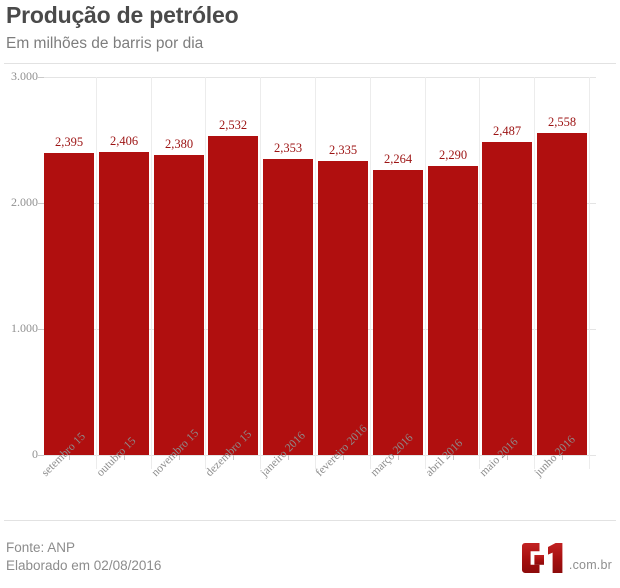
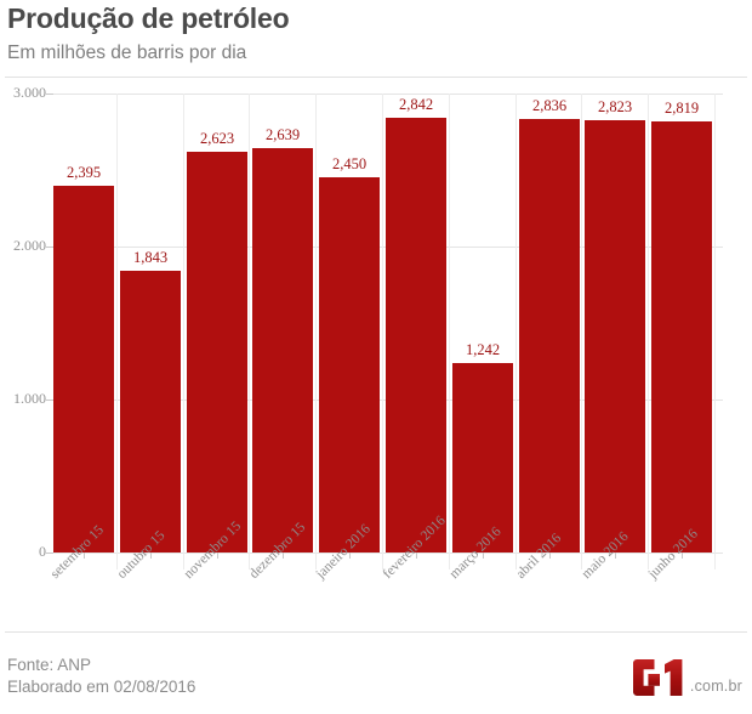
outubro 15: 2,406 -> 1,843
novembro 15: 2,380 -> 2,623
dezembro 15: 2,532 -> 2,639
janeiro 2016: 2,353 -> 2,450
fevereiro 2016: 2,335 -> 2,842
março 2016: 2,264 -> 1,242
abril 2016: 2,290 -> 2,836
maio 2016: 2,487 -> 2,823
junho 2016: 2,558 -> 2,819
